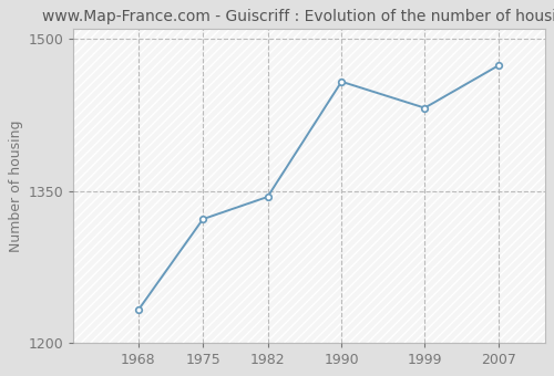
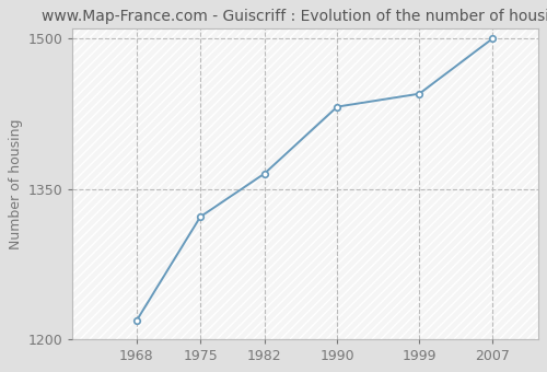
1968: 1232 -> 1218
1982: 1344 -> 1365
1990: 1458 -> 1432
1999: 1432 -> 1445
2007: 1474 -> 1500
